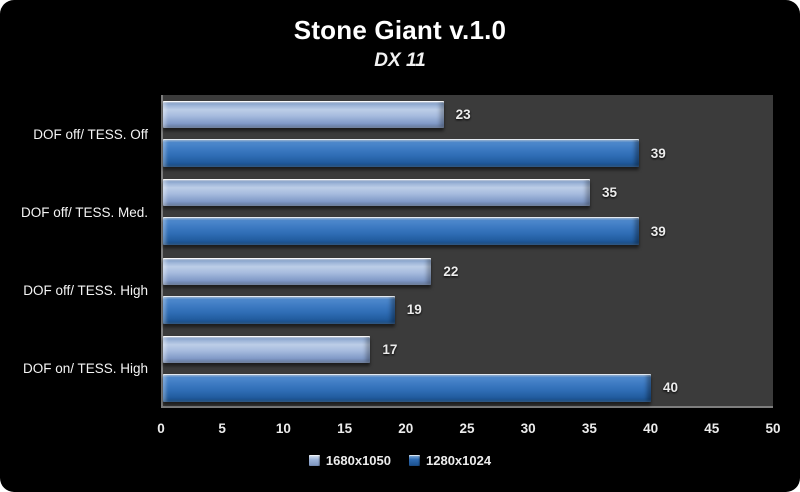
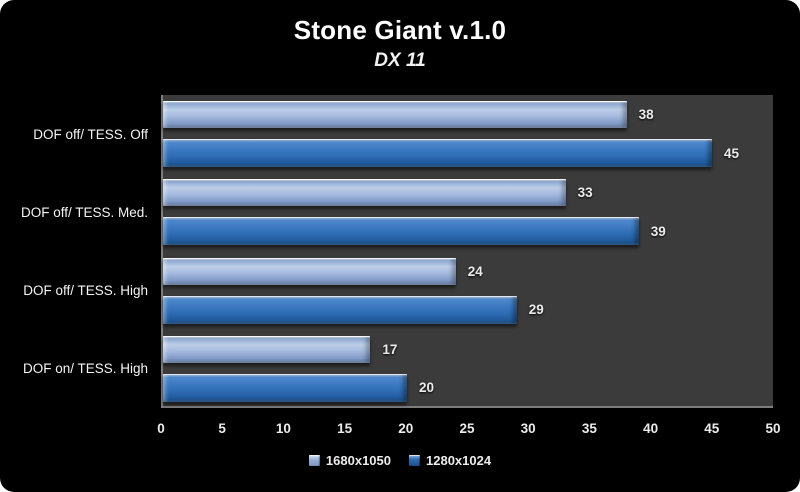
1680x1050/DOF off/ TESS. Off: 23 -> 38
1280x1024/DOF off/ TESS. Off: 39 -> 45
1680x1050/DOF off/ TESS. Med.: 35 -> 33
1680x1050/DOF off/ TESS. High: 22 -> 24
1280x1024/DOF off/ TESS. High: 19 -> 29
1280x1024/DOF on/ TESS. High: 40 -> 20
